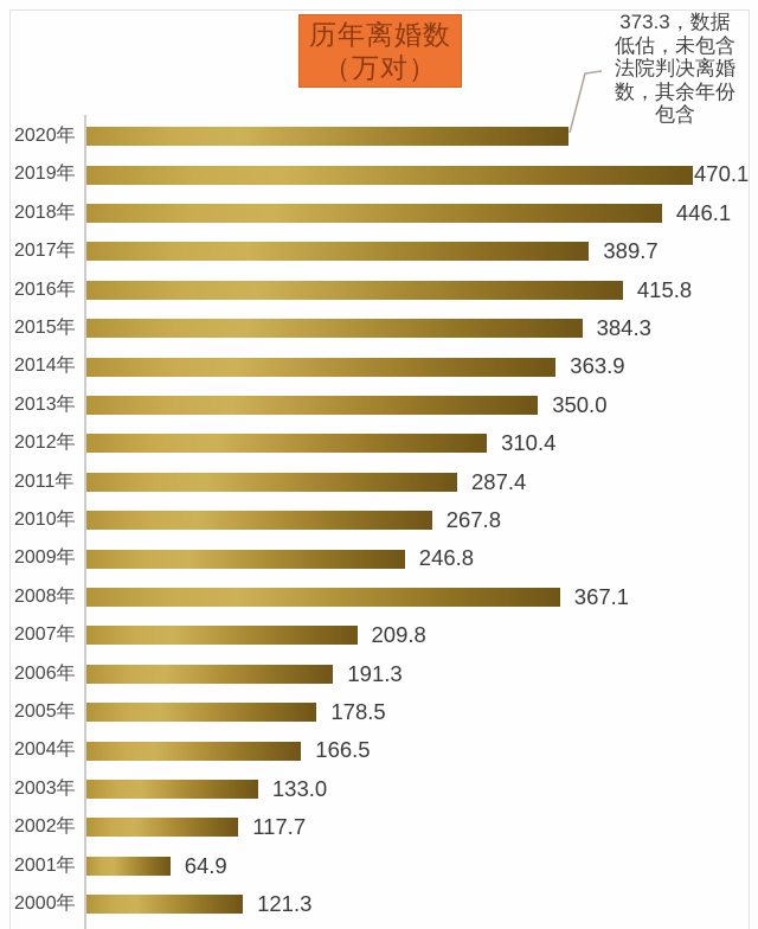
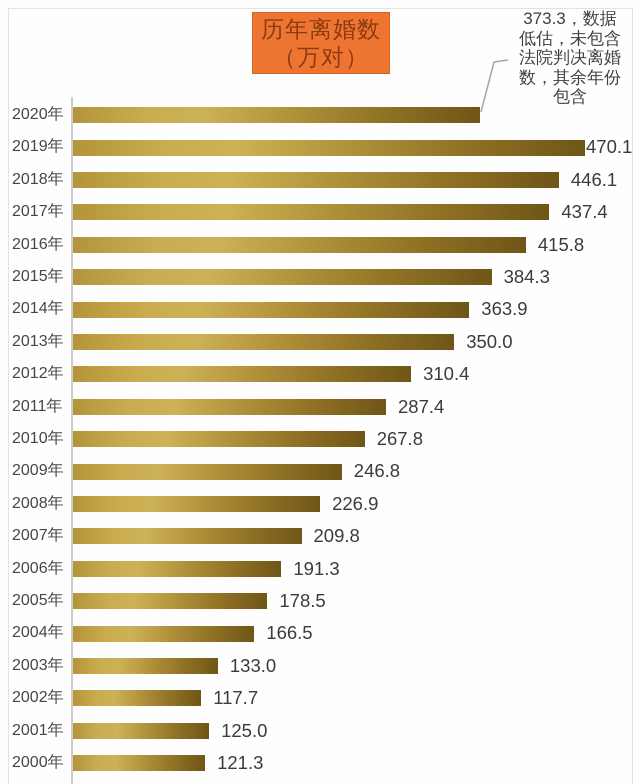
2017年: 389.7 -> 437.4
2008年: 367.1 -> 226.9
2001年: 64.9 -> 125.0
